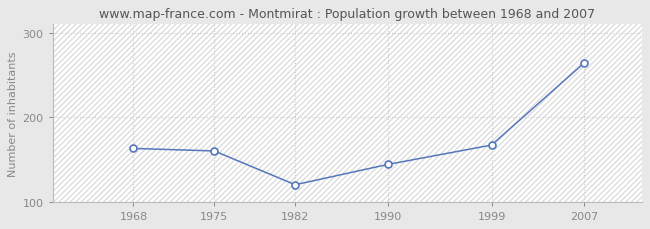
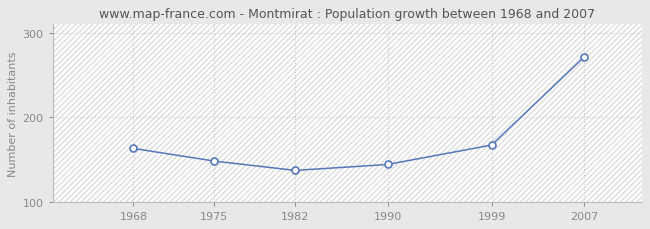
1975: 160 -> 148
1982: 120 -> 137
2007: 264 -> 271
